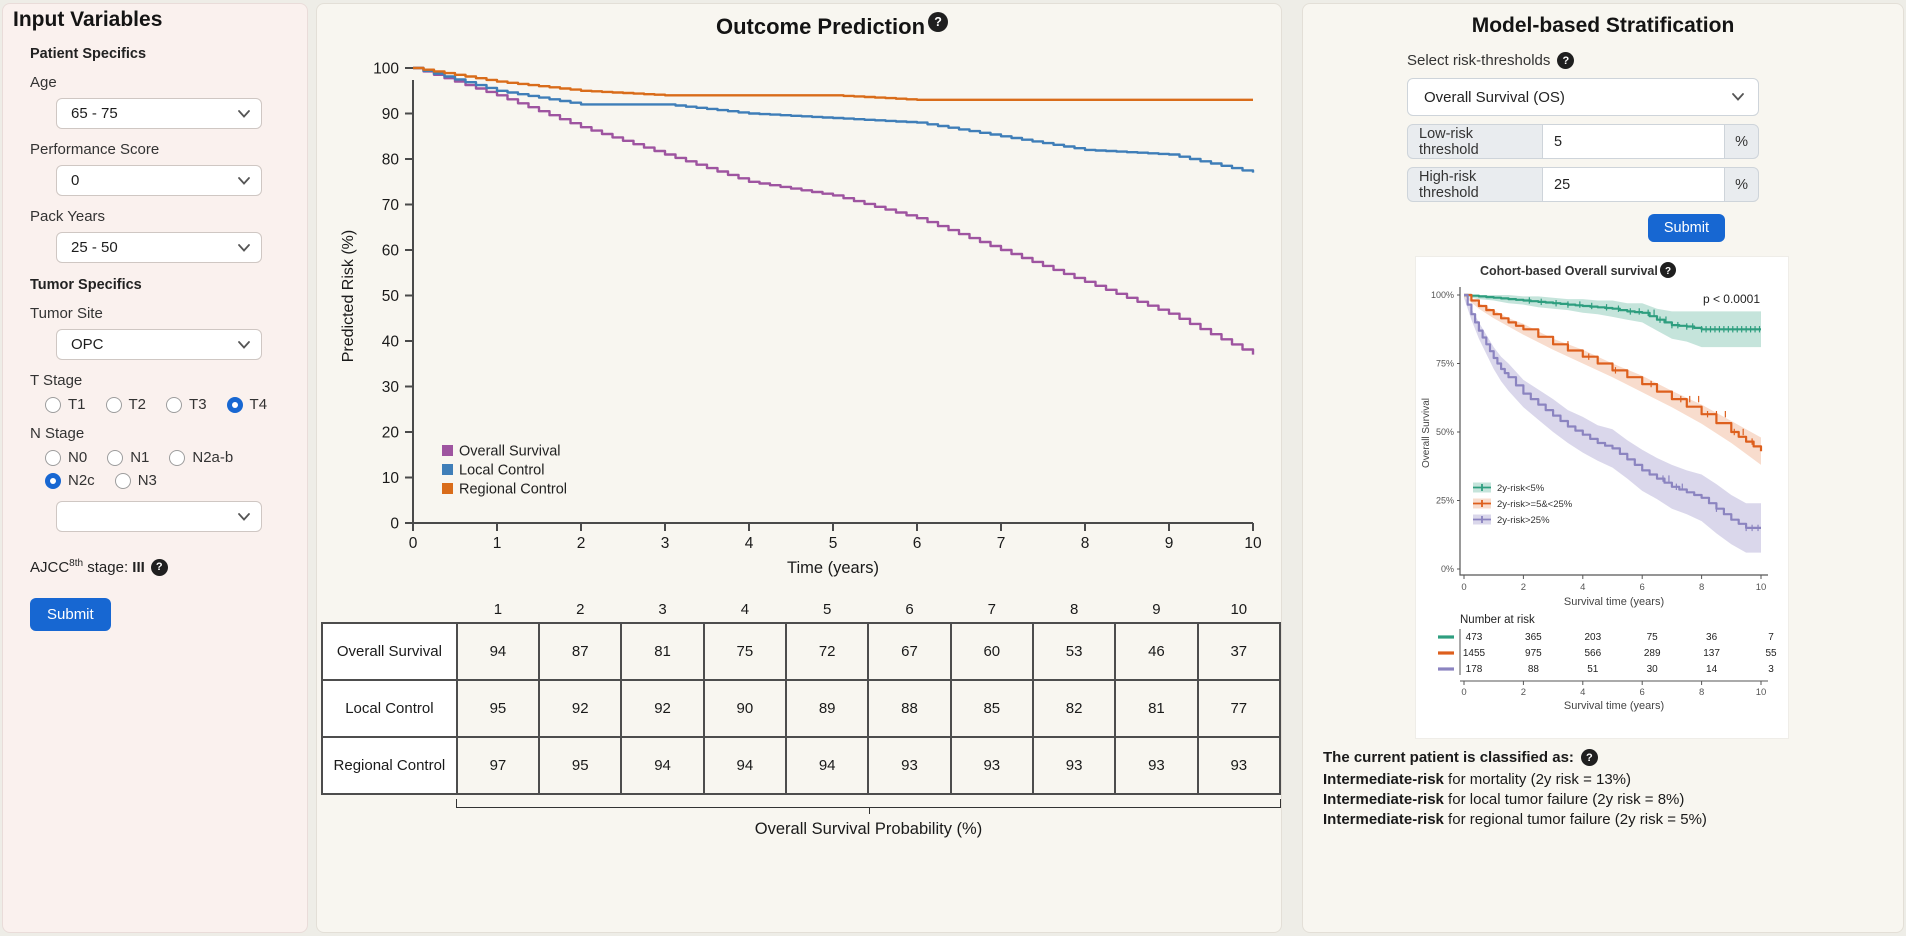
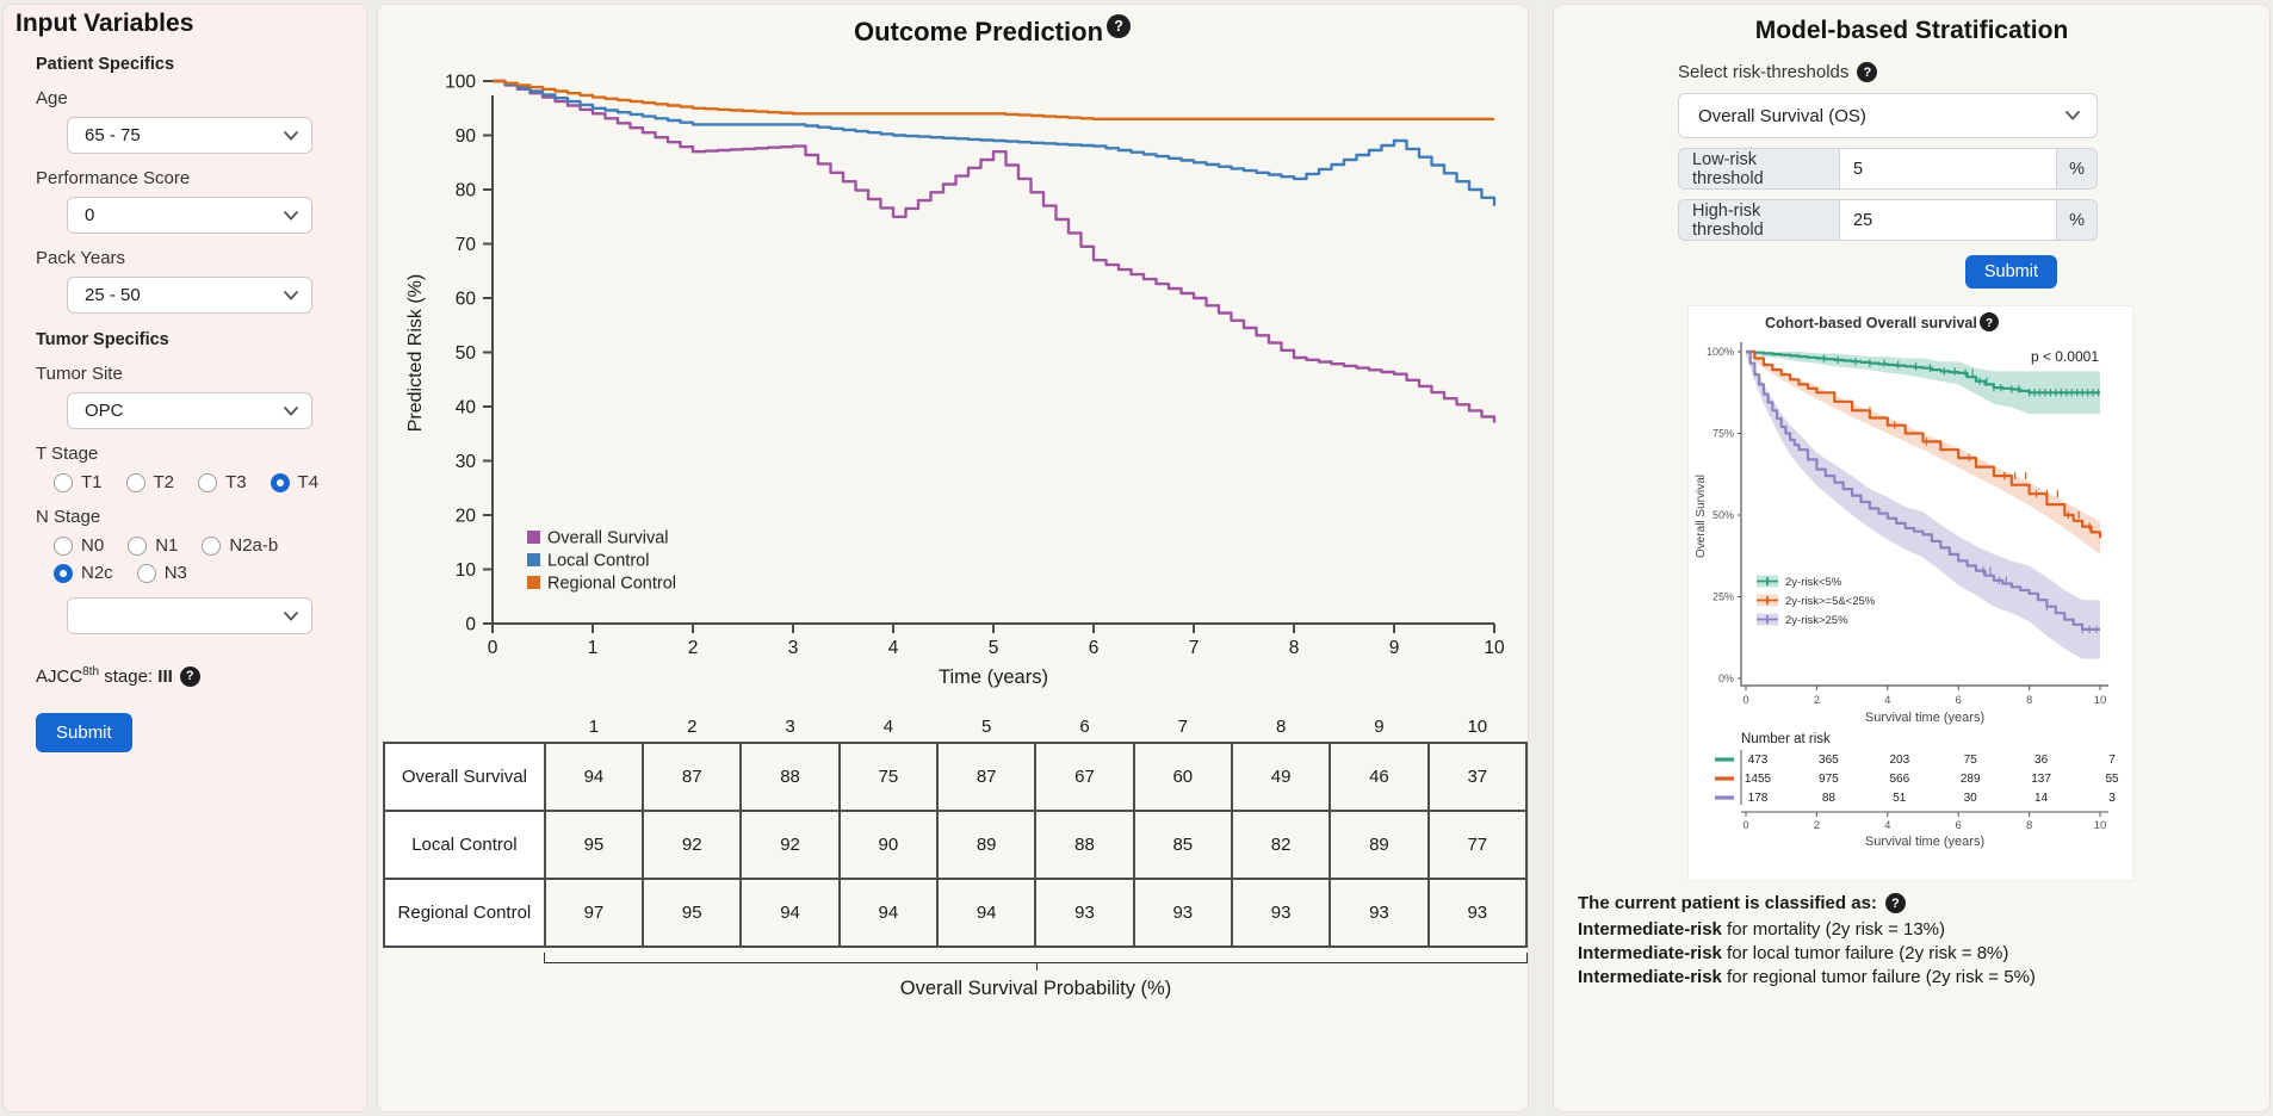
Outcome Prediction/Overall Survival/3: 81 -> 88
Outcome Prediction/Overall Survival/5: 72 -> 87
Outcome Prediction/Overall Survival/8: 53 -> 49
Outcome Prediction/Local Control/9: 81 -> 89
